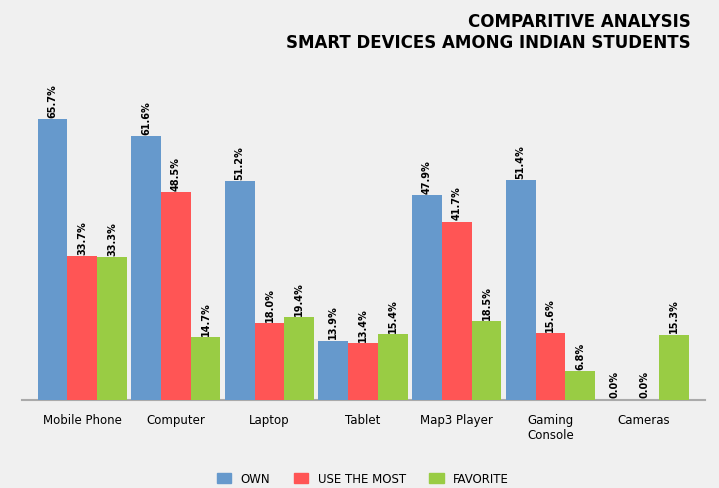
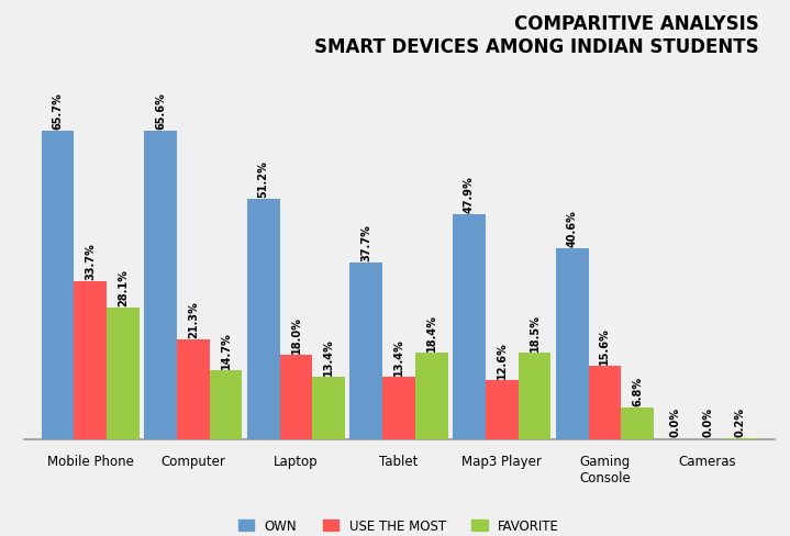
FAVORITE/Mobile Phone: 33.3% -> 28.1%
OWN/Computer: 61.6% -> 65.6%
USE THE MOST/Computer: 48.5% -> 21.3%
FAVORITE/Laptop: 19.4% -> 13.4%
OWN/Tablet: 13.9% -> 37.7%
FAVORITE/Tablet: 15.4% -> 18.4%
USE THE MOST/Map3 Player: 41.7% -> 12.6%
OWN/Gaming Console: 51.4% -> 40.6%
FAVORITE/Cameras: 15.3% -> 0.2%
